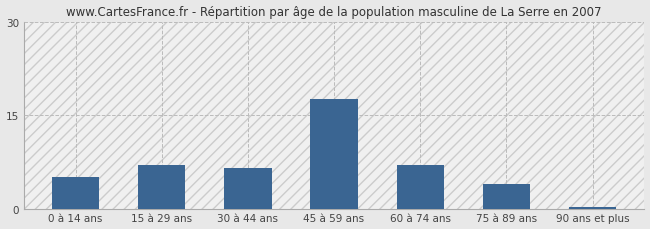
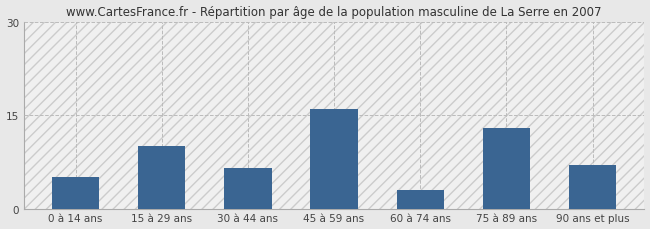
15 à 29 ans: 7.0 -> 10.0
45 à 59 ans: 17.5 -> 16.0
60 à 74 ans: 7.0 -> 3.0
75 à 89 ans: 4.0 -> 13.0
90 ans et plus: 0.3 -> 7.0
